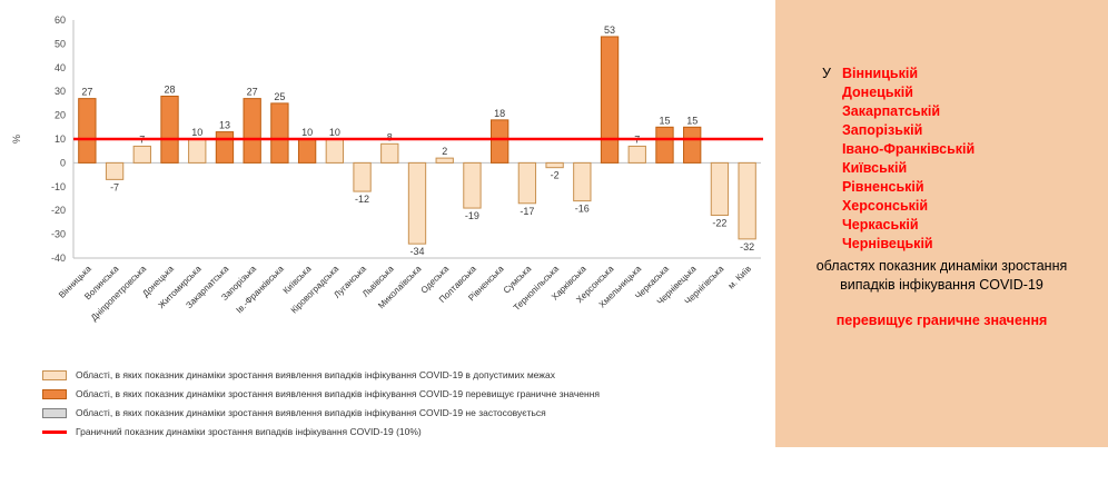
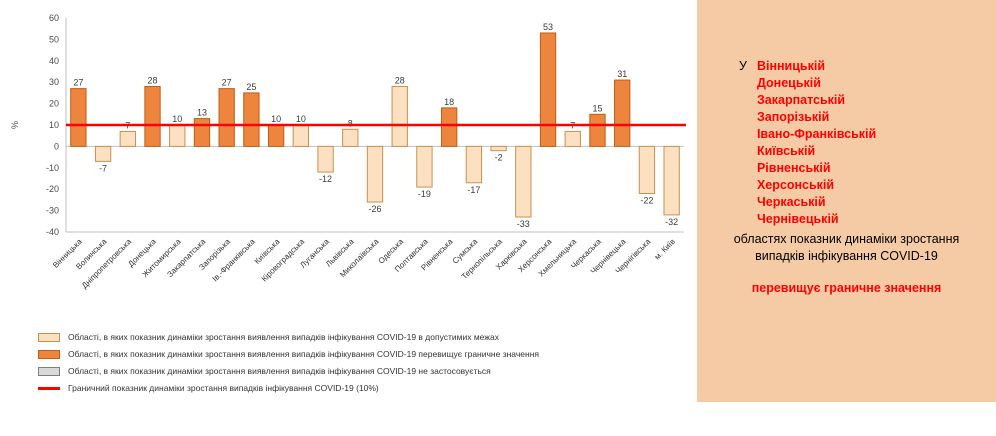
Миколаївська: -34 -> -26
Одеська: 2 -> 28
Харківська: -16 -> -33
Чернівецька: 15 -> 31
